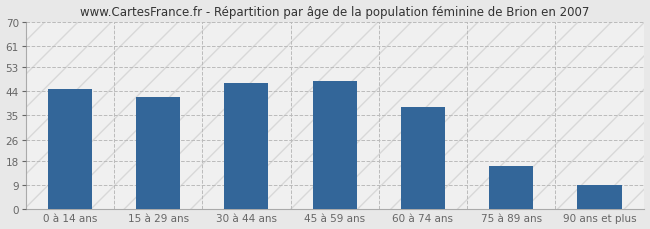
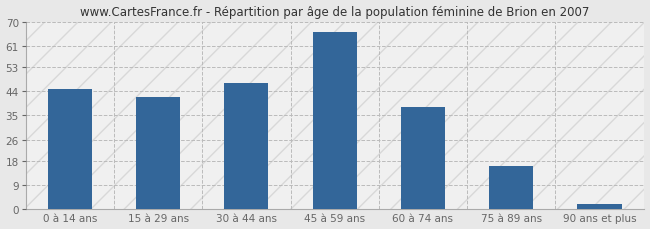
45 à 59 ans: 48 -> 66
90 ans et plus: 9 -> 2
